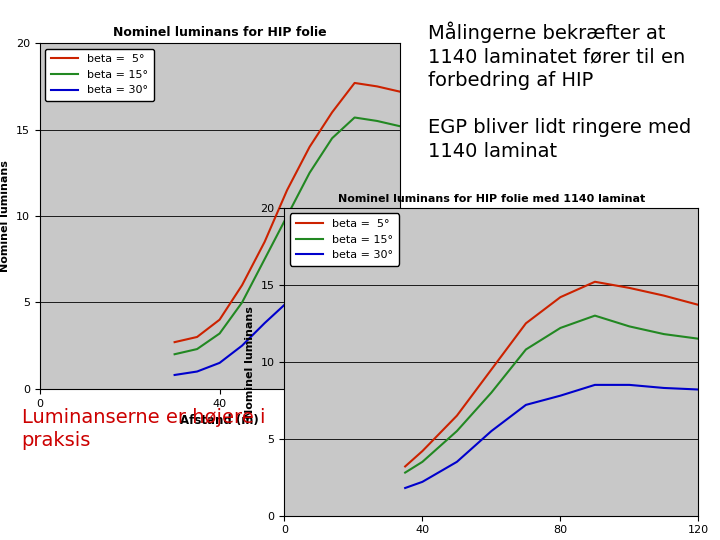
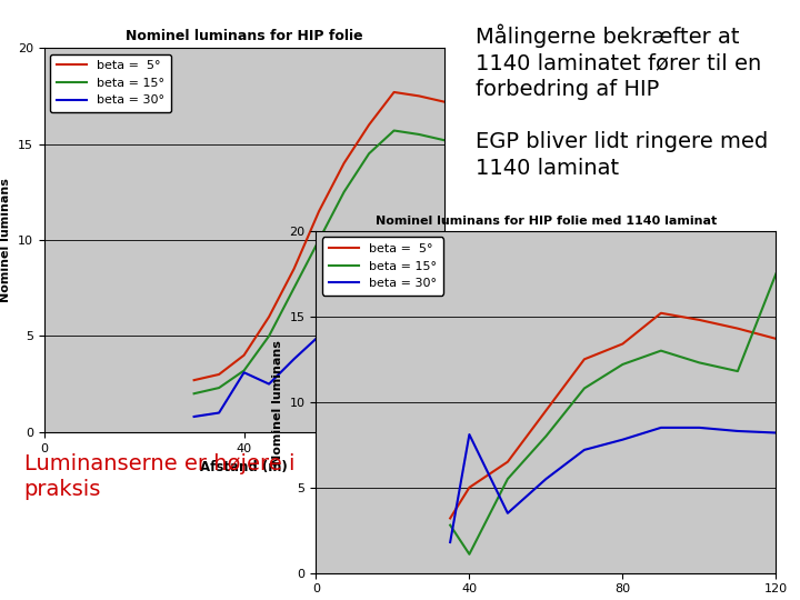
Nominel luminans for HIP folie/beta = 30°/40: 1.5 -> 3.1
Nominel luminans for HIP folie med 1140 laminat/beta = 5°/40: 4.2 -> 5.0
Nominel luminans for HIP folie med 1140 laminat/beta = 15°/40: 3.5 -> 1.1
Nominel luminans for HIP folie med 1140 laminat/beta = 30°/40: 2.2 -> 8.1
Nominel luminans for HIP folie med 1140 laminat/beta = 5°/80: 14.2 -> 13.4
Nominel luminans for HIP folie med 1140 laminat/beta = 15°/120: 11.5 -> 17.5
